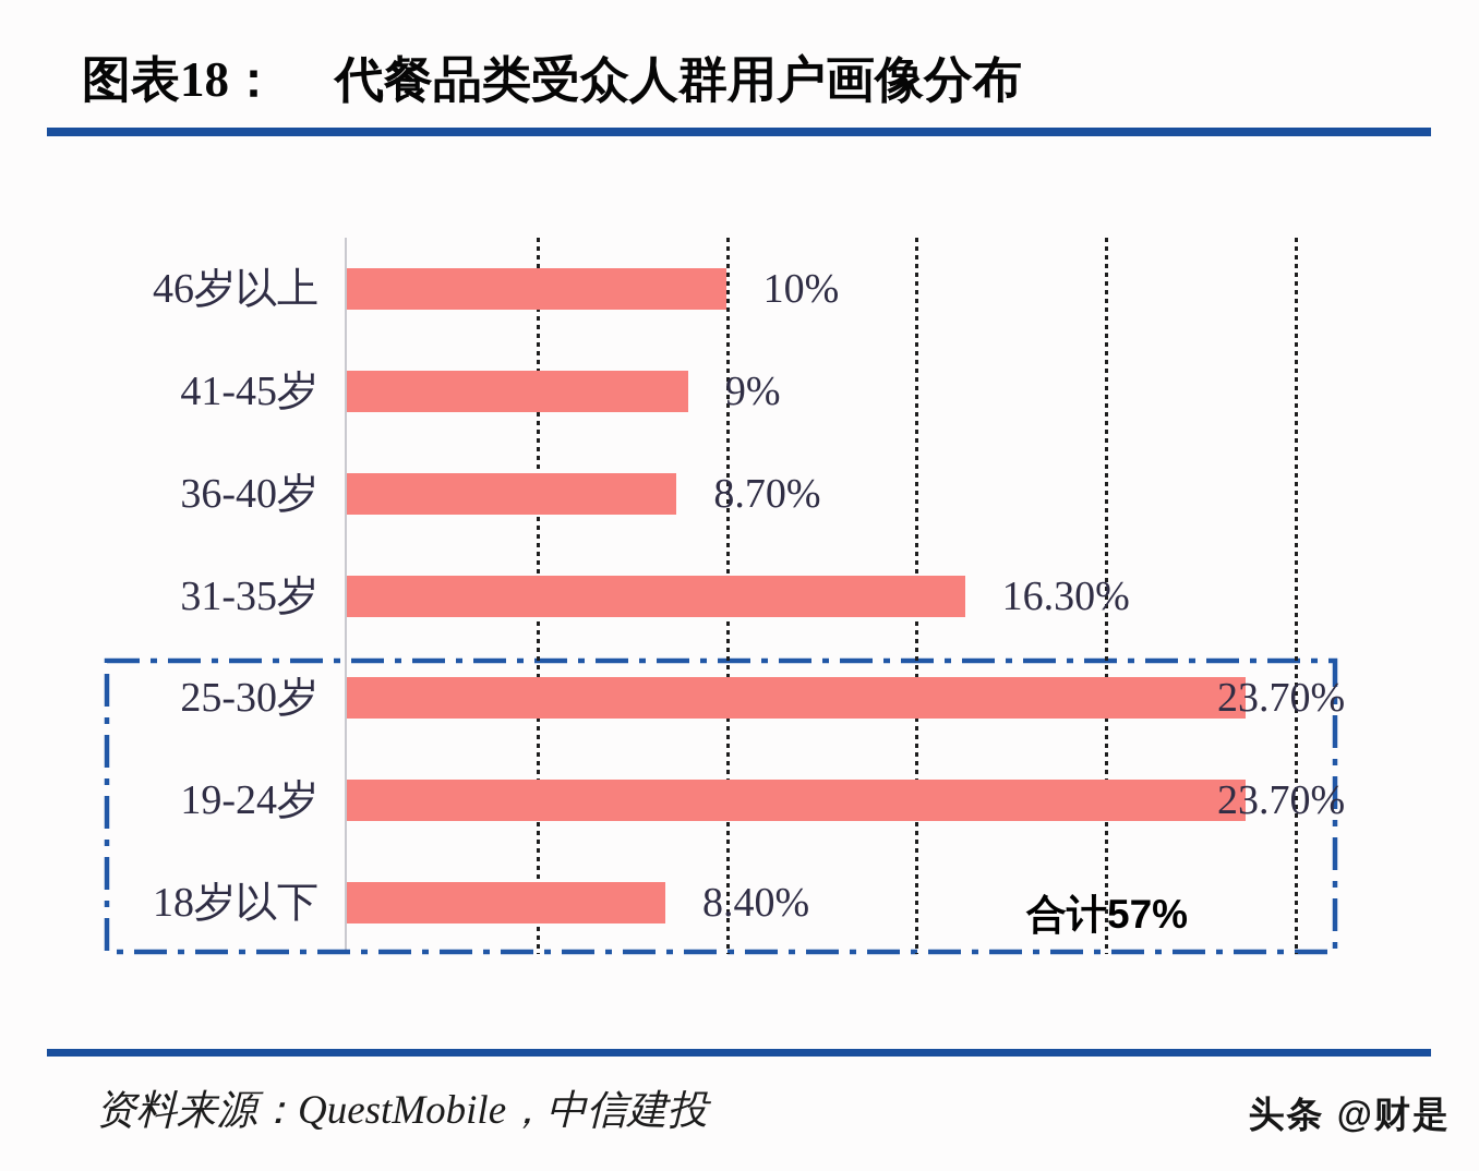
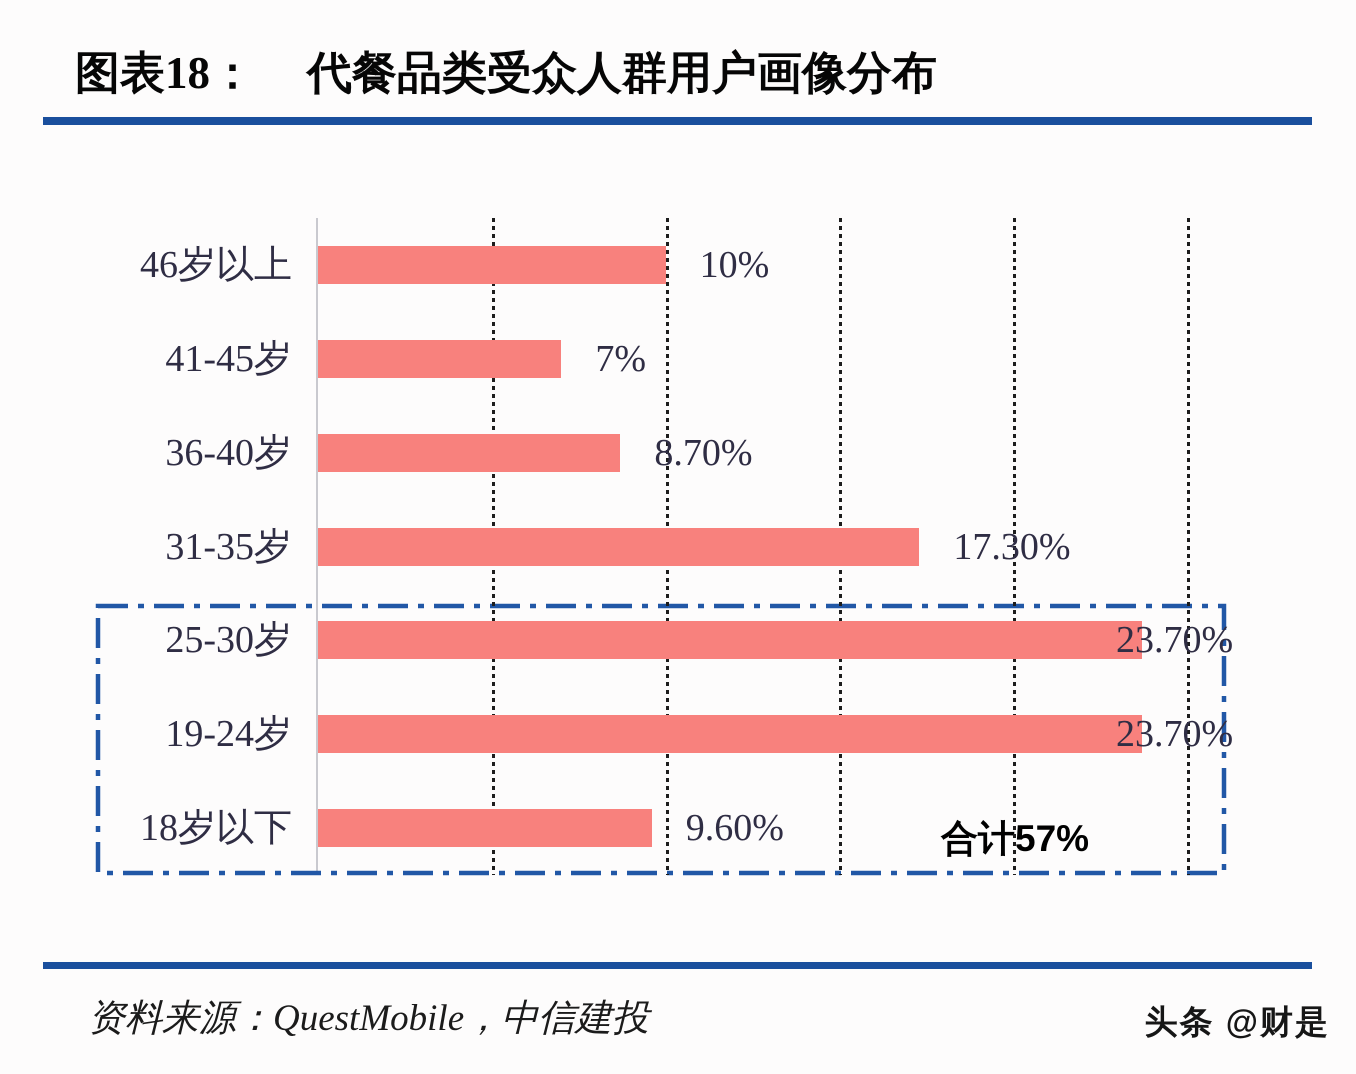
41-45岁: 9% -> 7%
31-35岁: 16.30% -> 17.30%
18岁以下: 8.40% -> 9.60%
